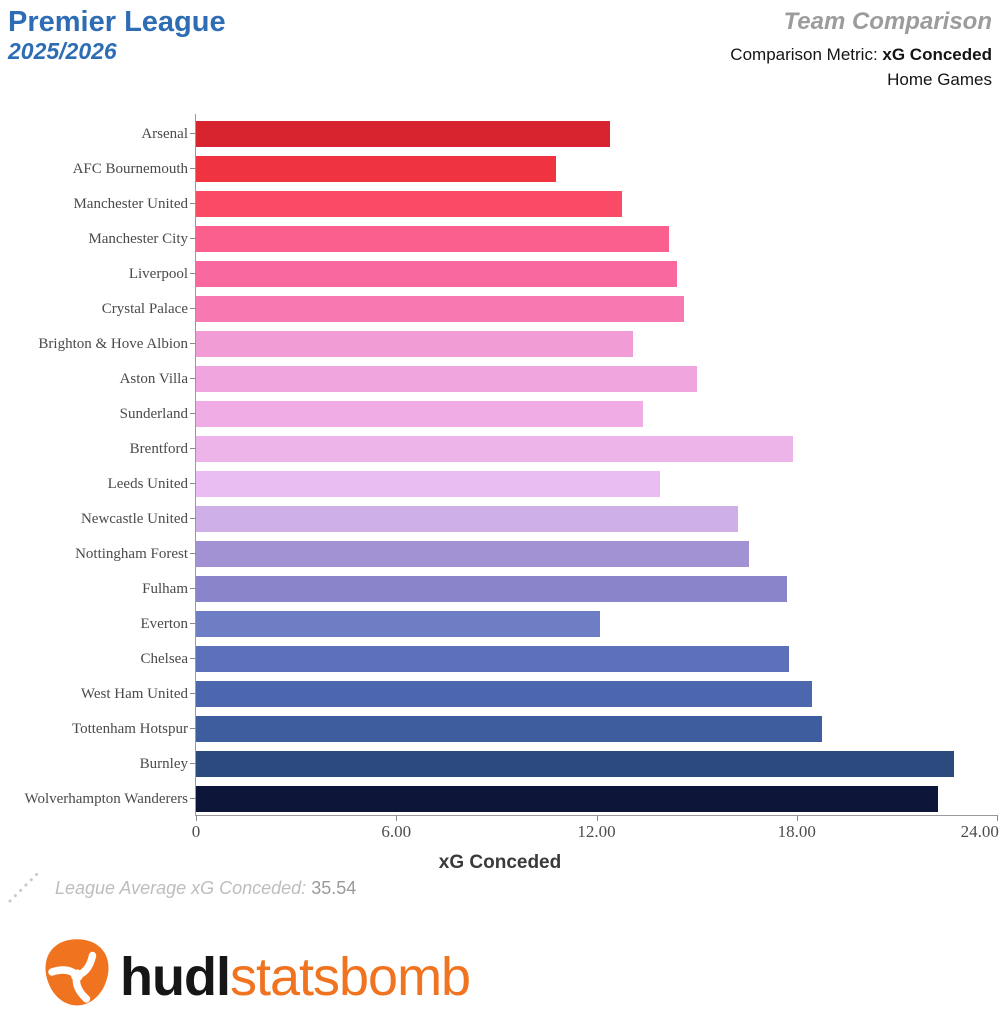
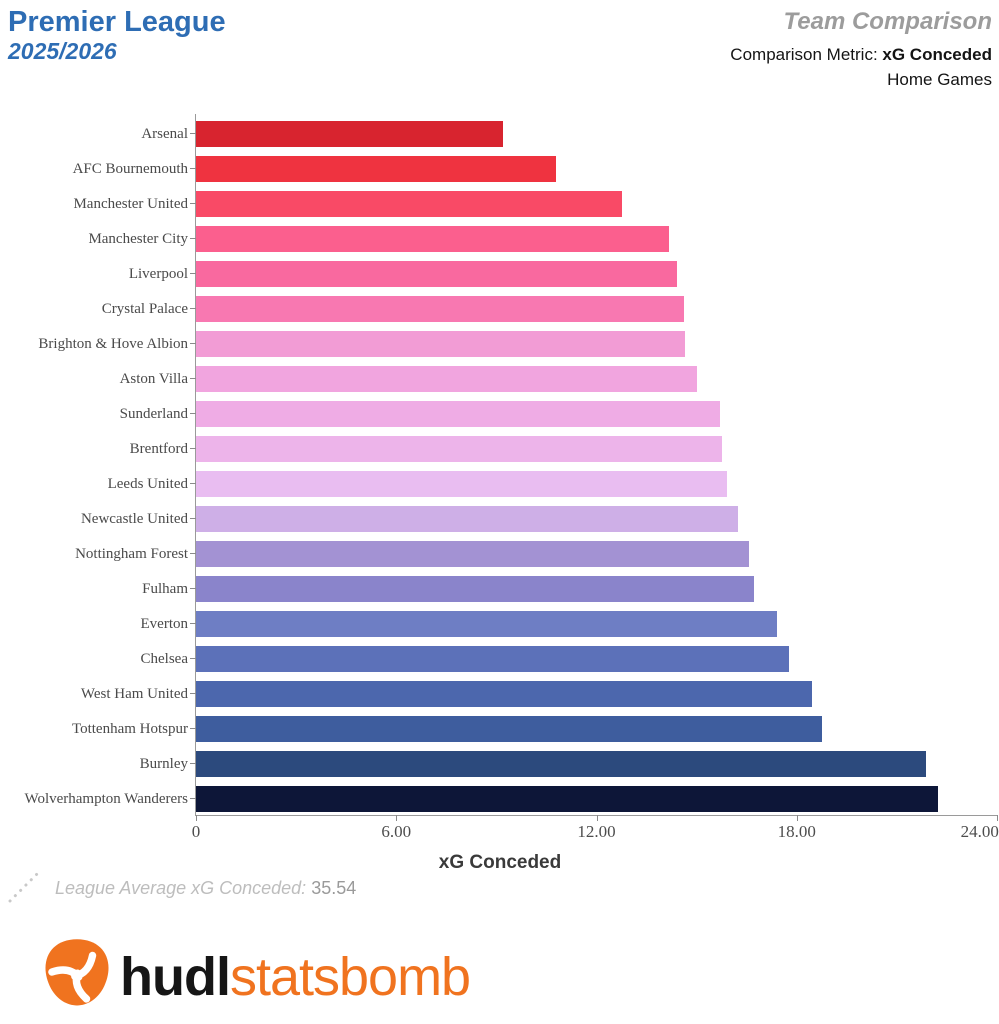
Arsenal: 12.4 -> 9.2
Brighton & Hove Albion: 13.1 -> 14.7
Sunderland: 13.4 -> 15.7
Brentford: 17.9 -> 15.8
Leeds United: 13.9 -> 15.9
Fulham: 17.7 -> 16.7
Everton: 12.1 -> 17.4
Burnley: 22.7 -> 21.9
